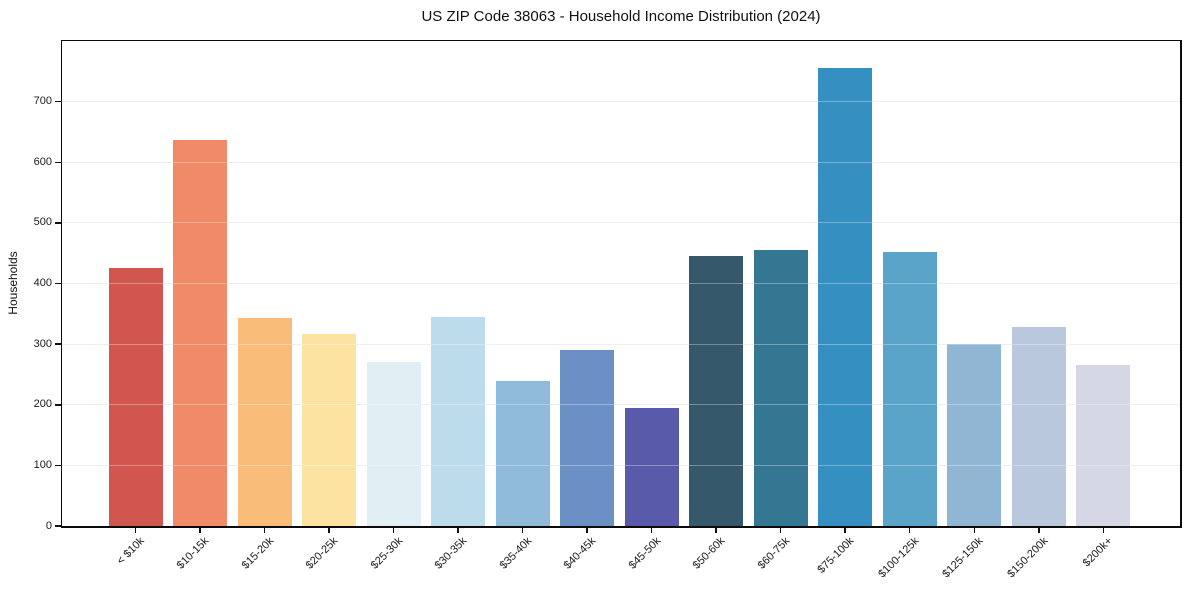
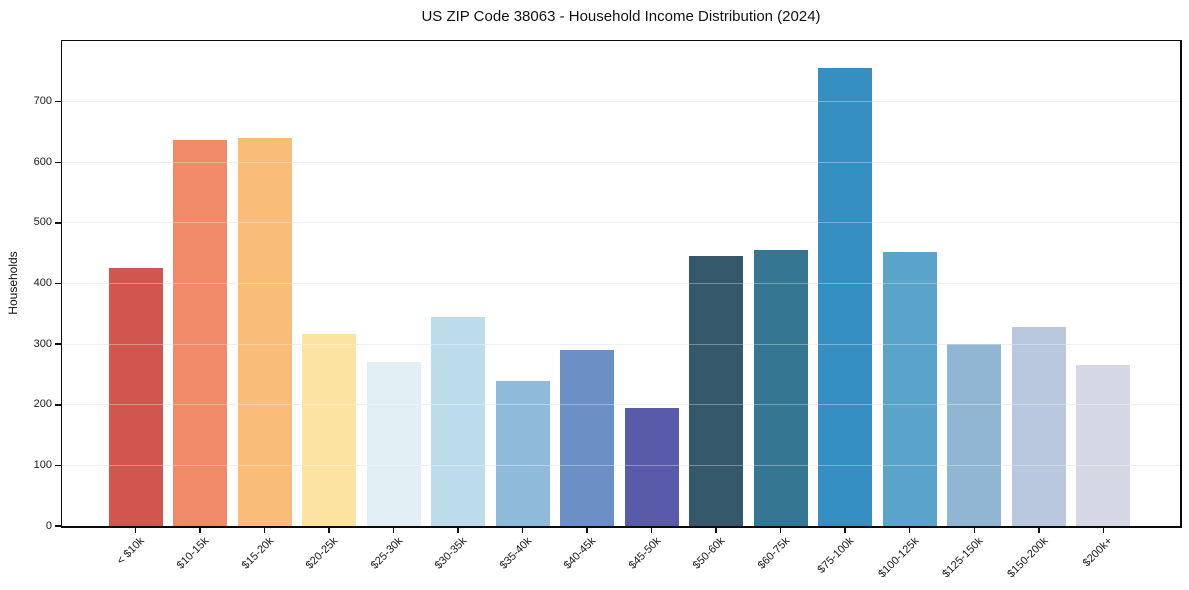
$15-20k: 340 -> 640
